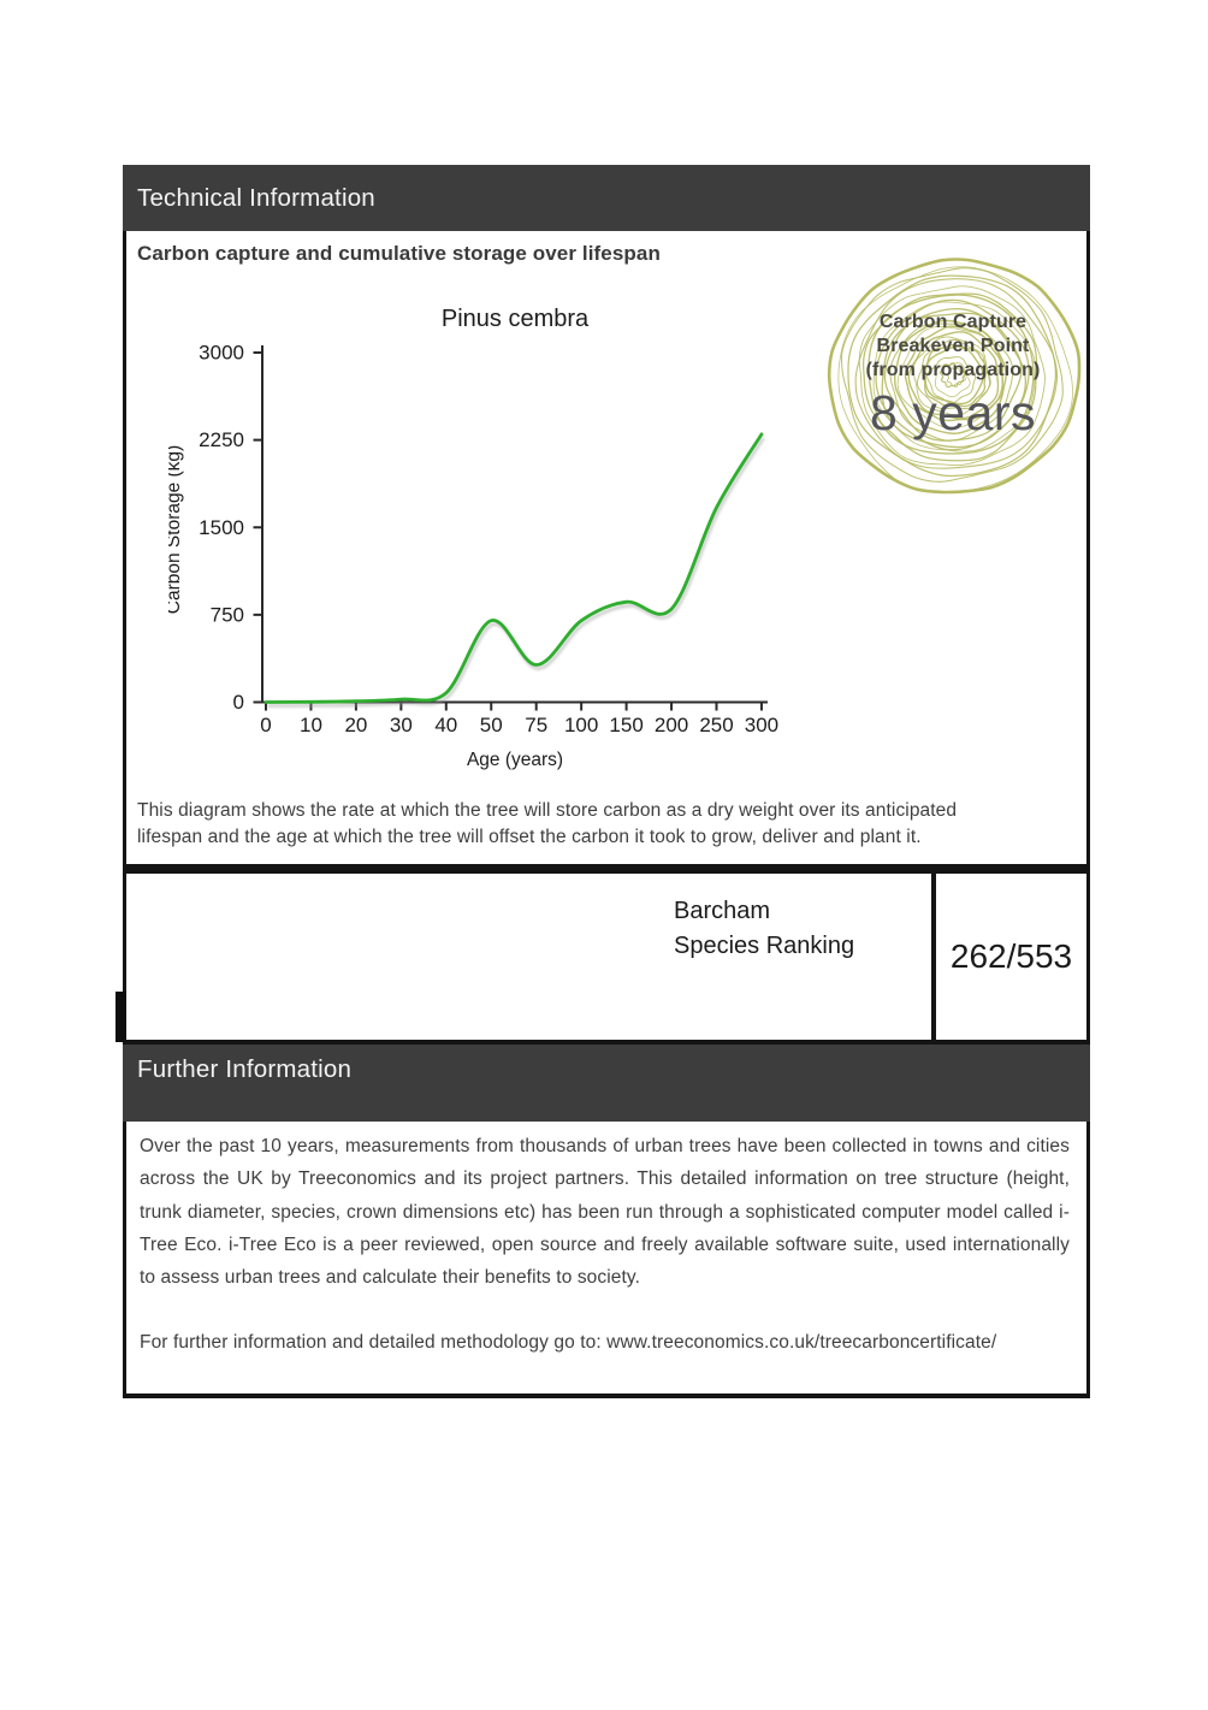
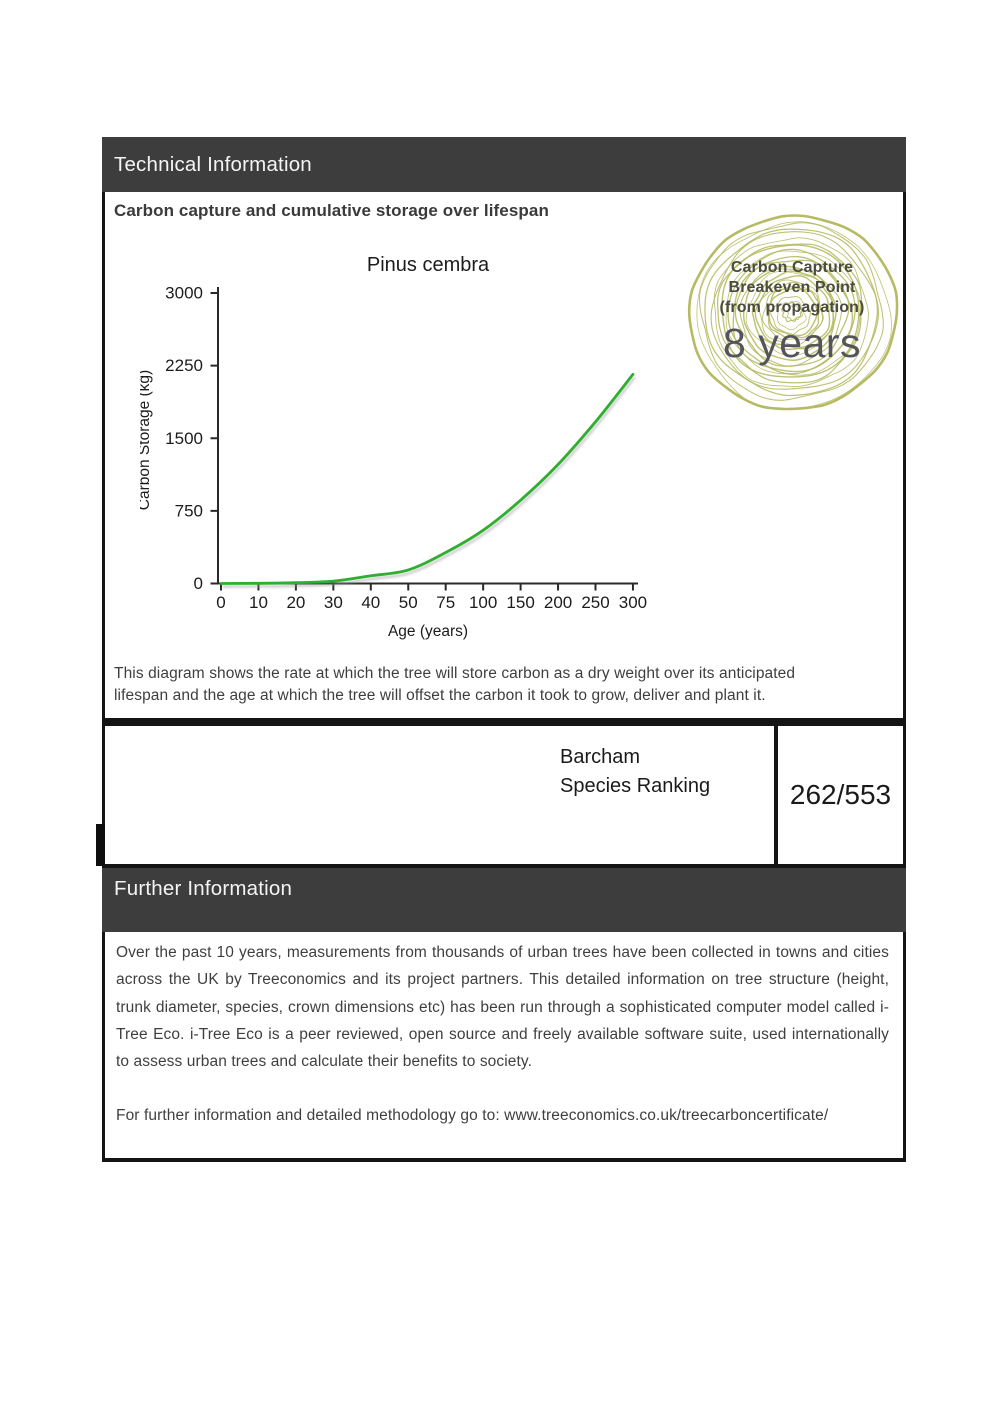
50: 700 -> 100
100: 700 -> 600
200: 800 -> 1200
300: 2300 -> 2200
